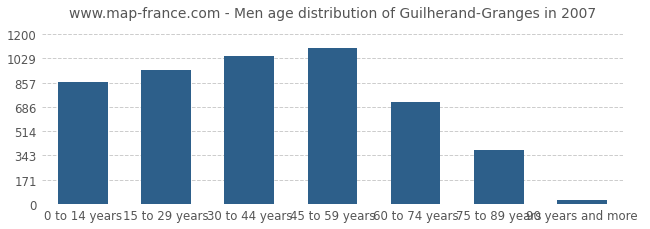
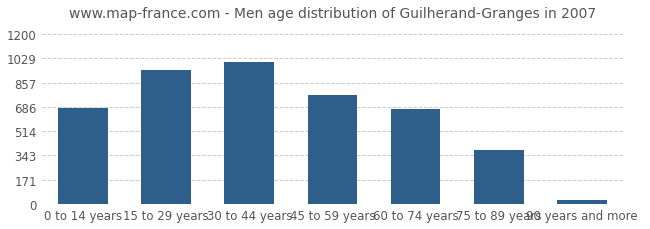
0 to 14 years: 860 -> 680
30 to 44 years: 1040 -> 1000
45 to 59 years: 1100 -> 770
60 to 74 years: 720 -> 670
